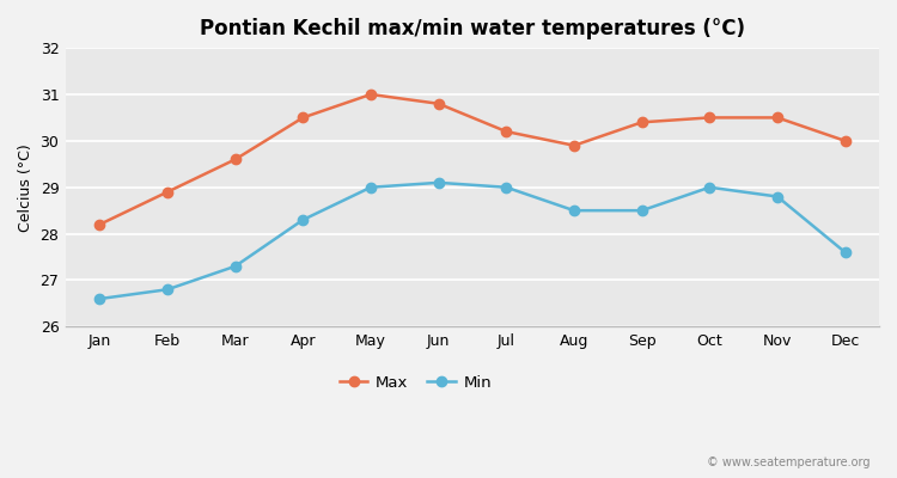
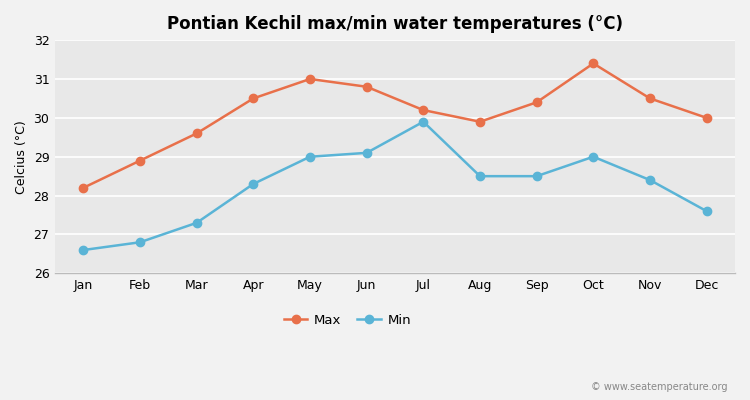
Min/Jul: 29.0 -> 29.9
Max/Oct: 30.5 -> 31.4
Min/Nov: 28.8 -> 28.4
